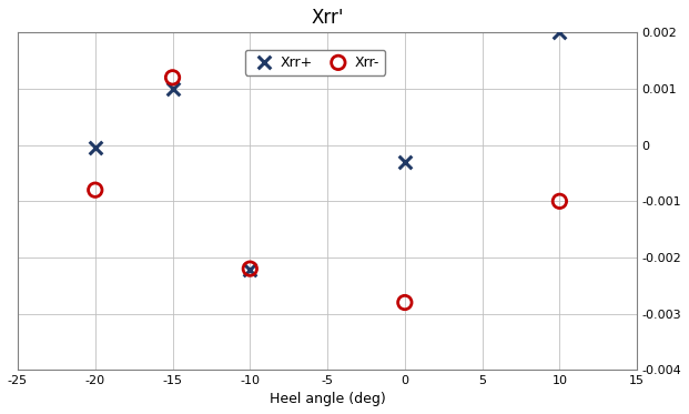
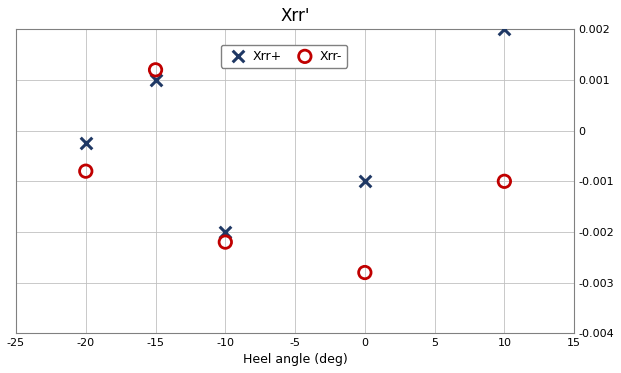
Xrr+/-20: -0.00004 -> -0.00025
Xrr+/-10: -0.00222 -> -0.00200
Xrr+/0: -0.00030 -> -0.00100
